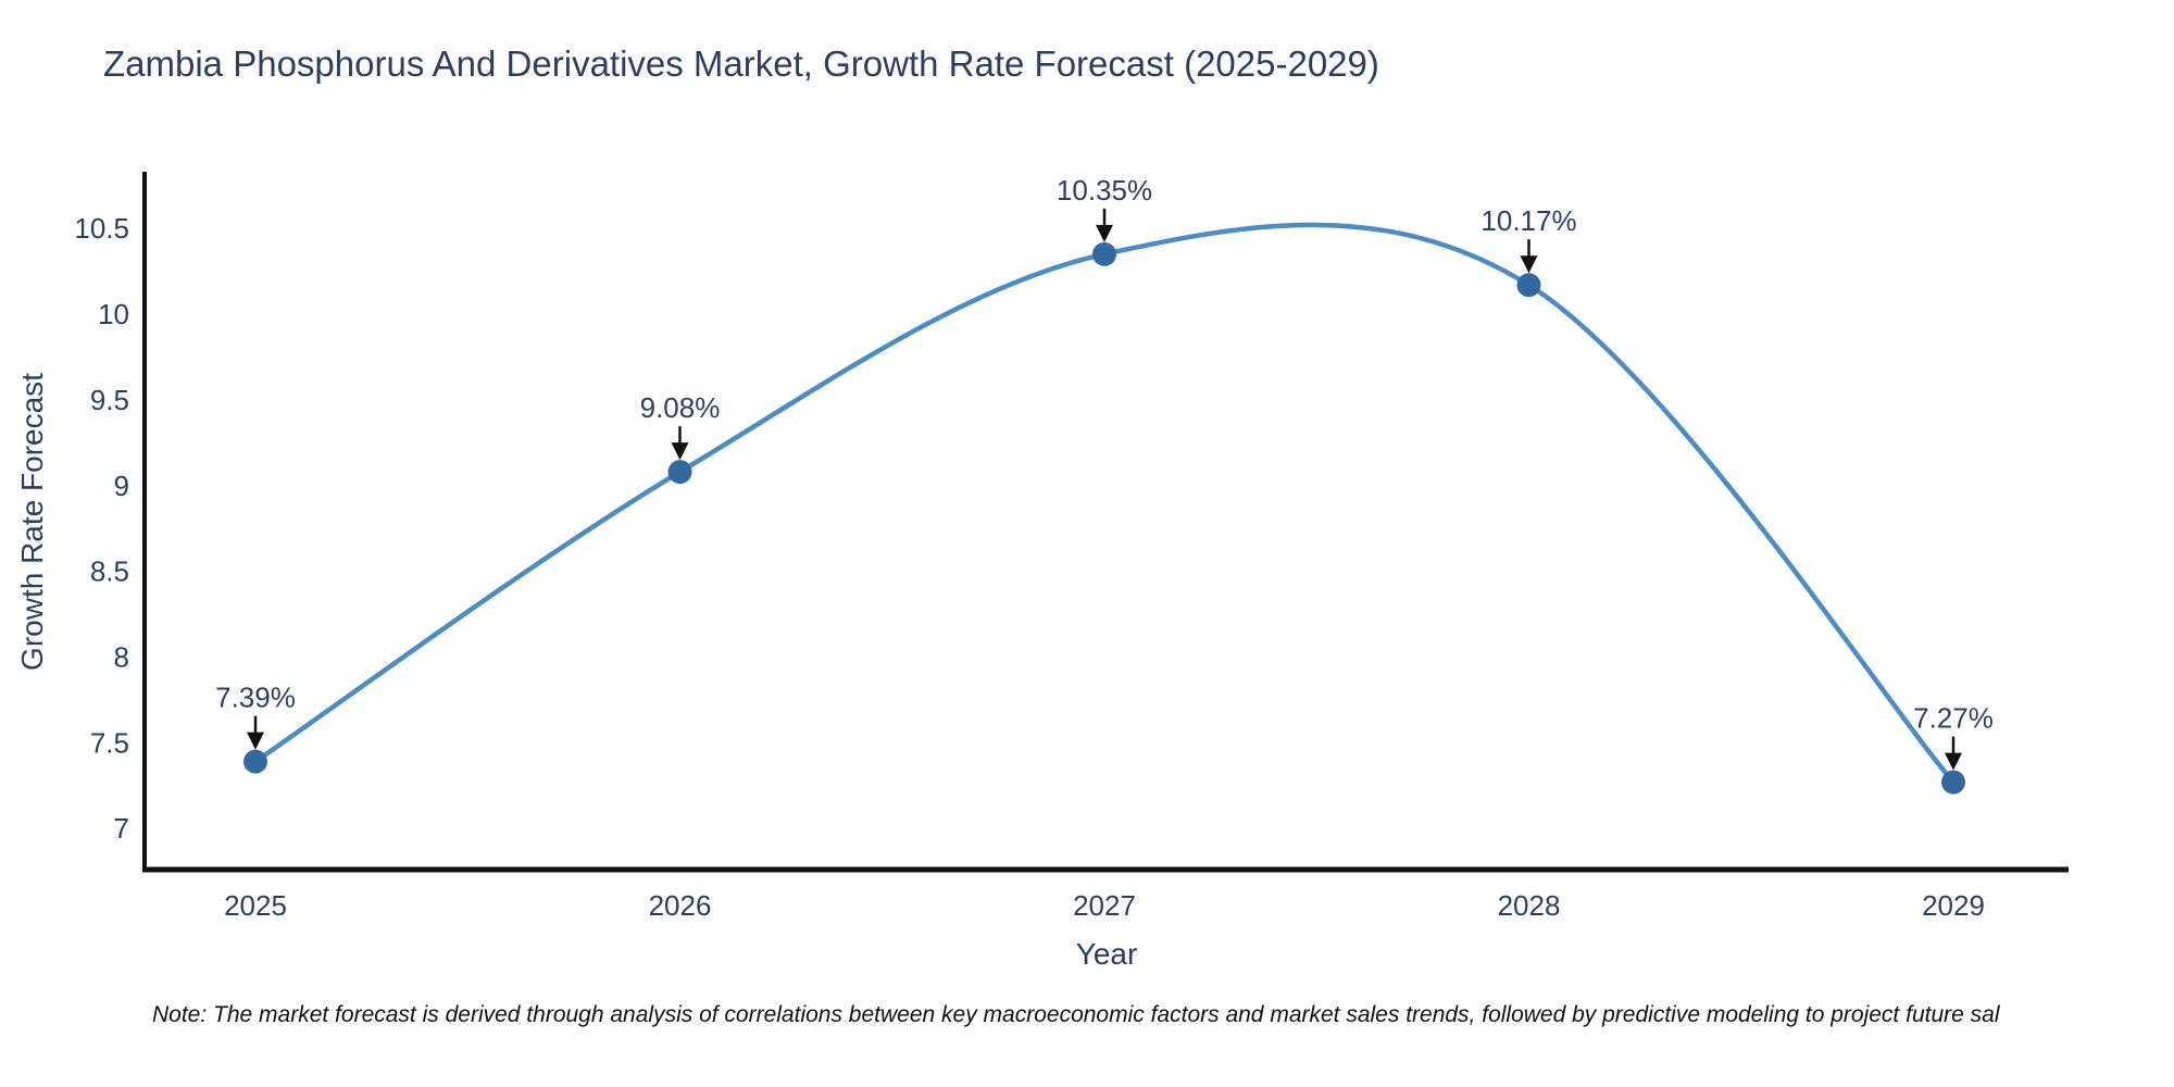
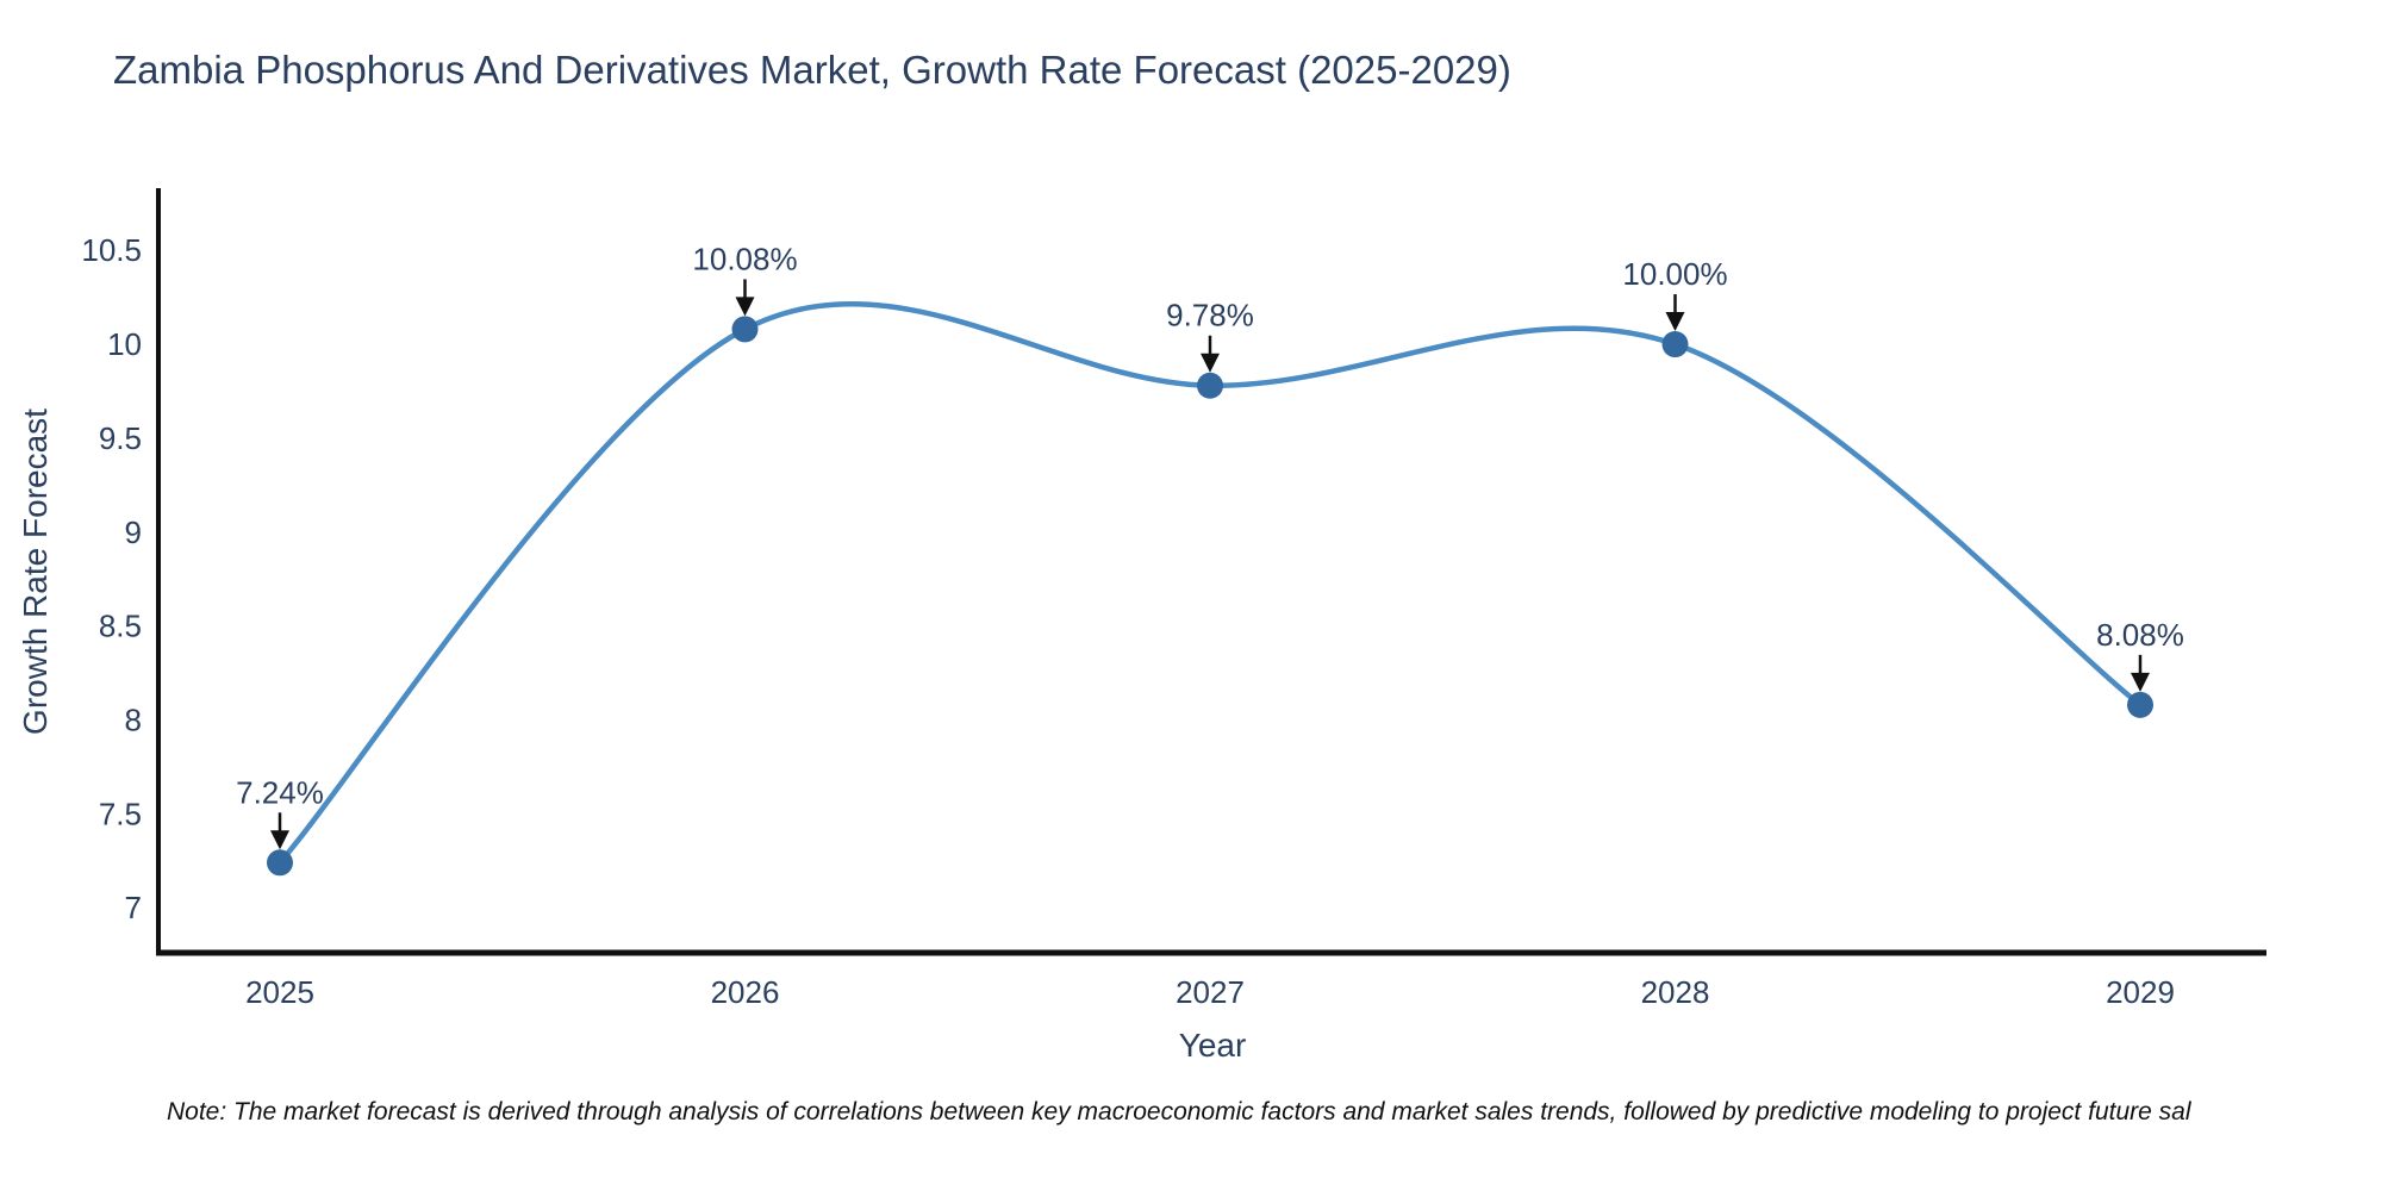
2025: 7.39% -> 7.24%
2026: 9.08% -> 10.08%
2027: 10.35% -> 9.78%
2028: 10.17% -> 10.00%
2029: 7.27% -> 8.08%
